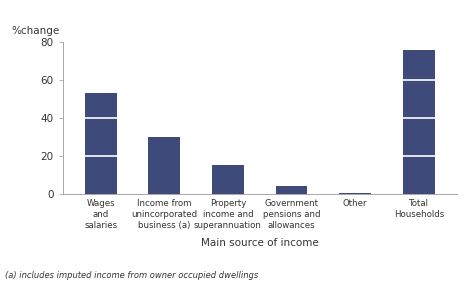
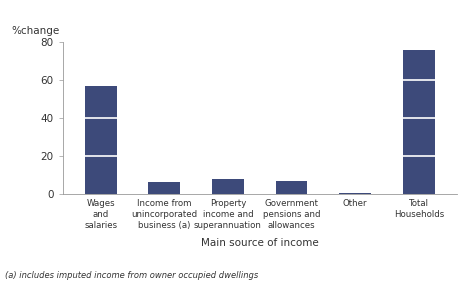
Wages and salaries: 53 -> 57
Income from unincorporated business (a): 30 -> 6
Property income and superannuation: 15 -> 8
Government pensions and allowances: 4 -> 7
